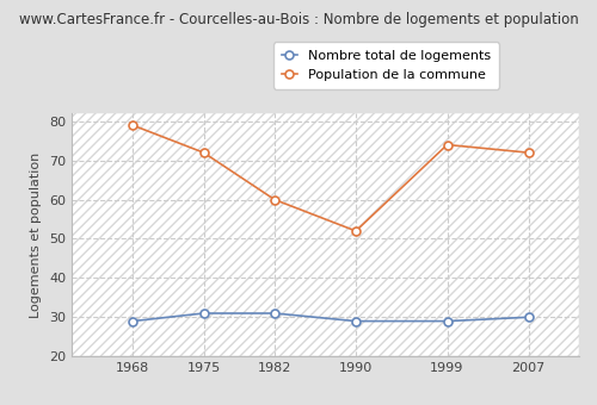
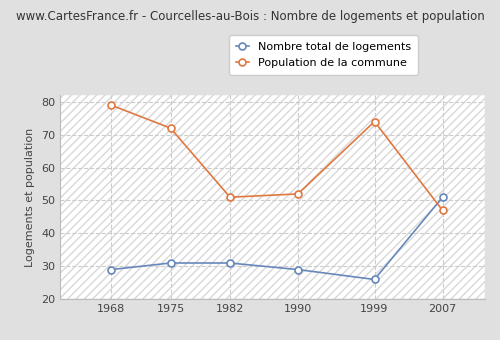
Population de la commune/1982: 60 -> 51
Nombre total de logements/1999: 29 -> 26
Nombre total de logements/2007: 30 -> 51
Population de la commune/2007: 72 -> 47
